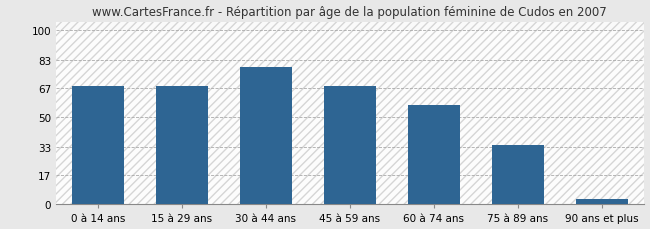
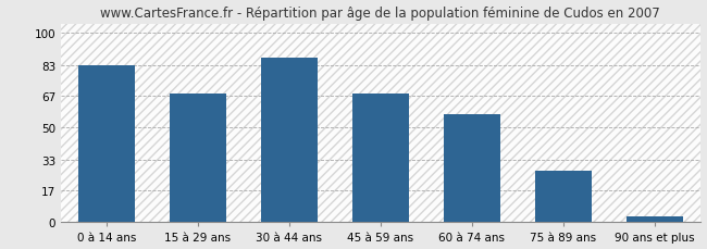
0 à 14 ans: 68 -> 83
30 à 44 ans: 79 -> 87
75 à 89 ans: 34 -> 27
